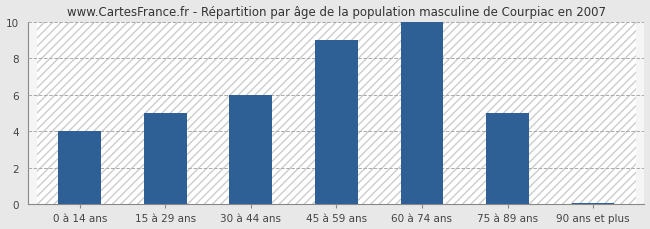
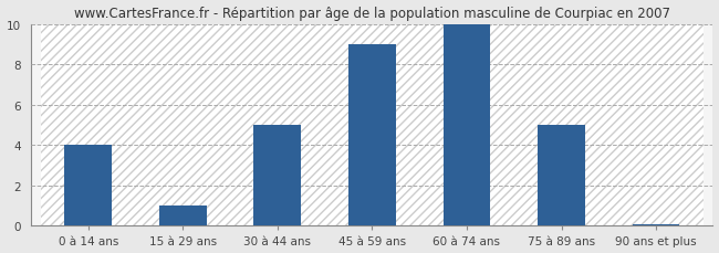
15 à 29 ans: 5.0 -> 1.0
30 à 44 ans: 6.0 -> 5.0
